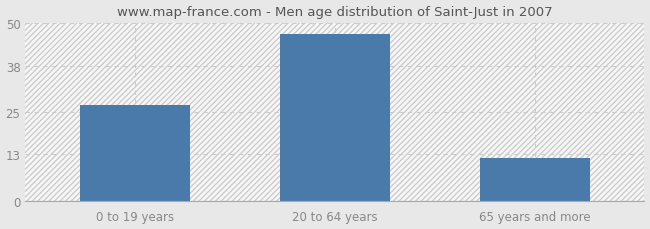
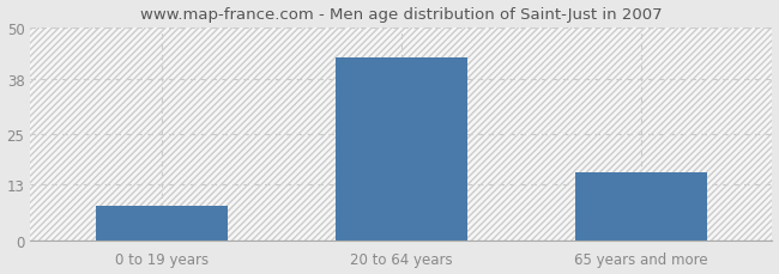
0 to 19 years: 27 -> 8
20 to 64 years: 47 -> 43
65 years and more: 12 -> 16
